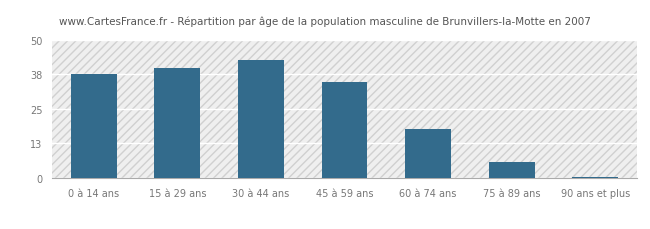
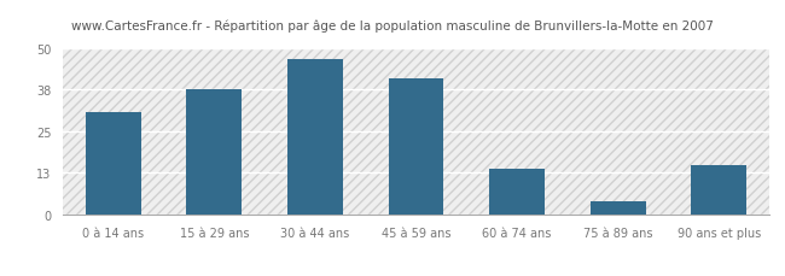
0 à 14 ans: 38.0 -> 31.0
15 à 29 ans: 40.0 -> 38.0
30 à 44 ans: 43.0 -> 47.0
45 à 59 ans: 35.0 -> 41.0
60 à 74 ans: 18.0 -> 14.0
75 à 89 ans: 6.0 -> 4.0
90 ans et plus: 0.5 -> 15.0
